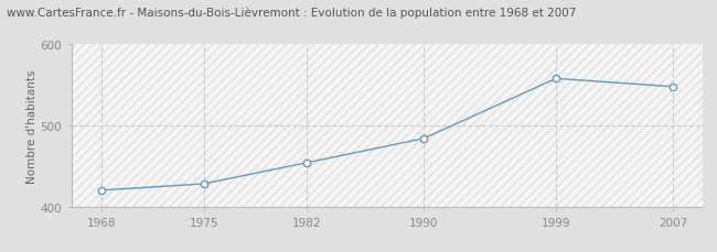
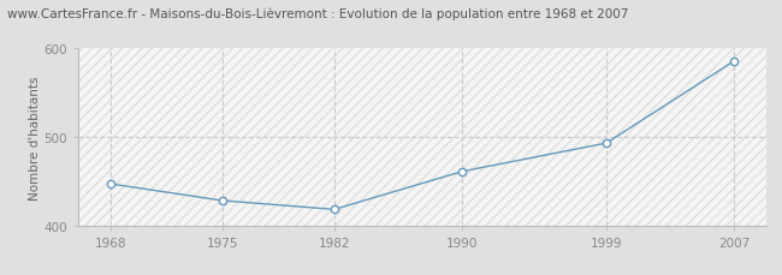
1968: 420 -> 447
1982: 454 -> 418
1990: 484 -> 461
1999: 558 -> 493
2007: 548 -> 586
